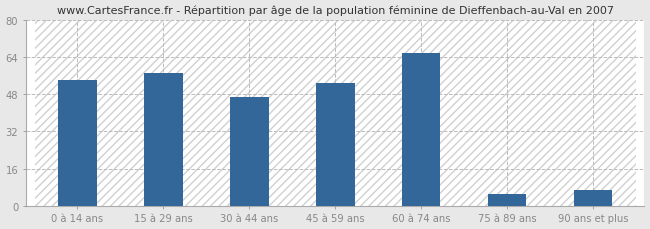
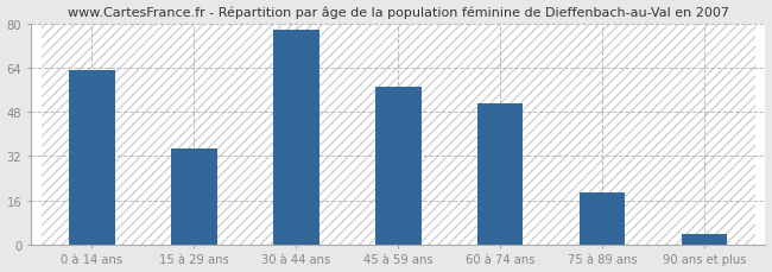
0 à 14 ans: 54 -> 63
15 à 29 ans: 57 -> 35
30 à 44 ans: 47 -> 78
45 à 59 ans: 53 -> 57
60 à 74 ans: 66 -> 51
75 à 89 ans: 5 -> 19
90 ans et plus: 7 -> 4
